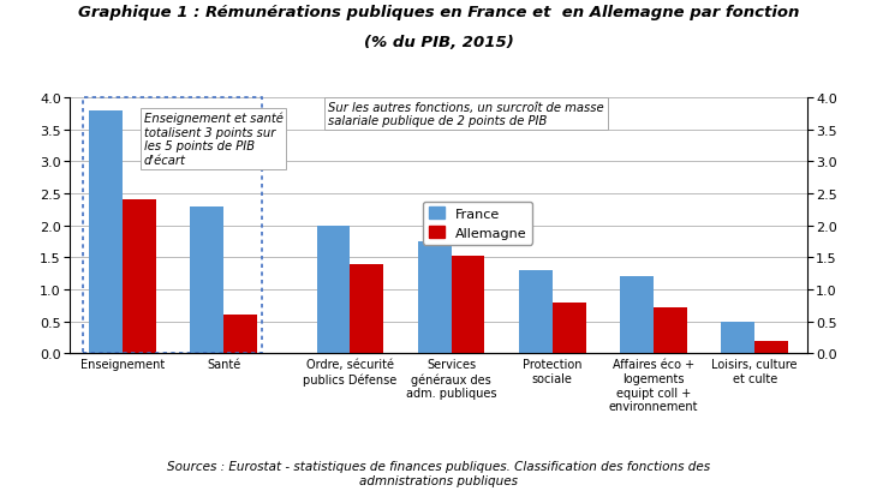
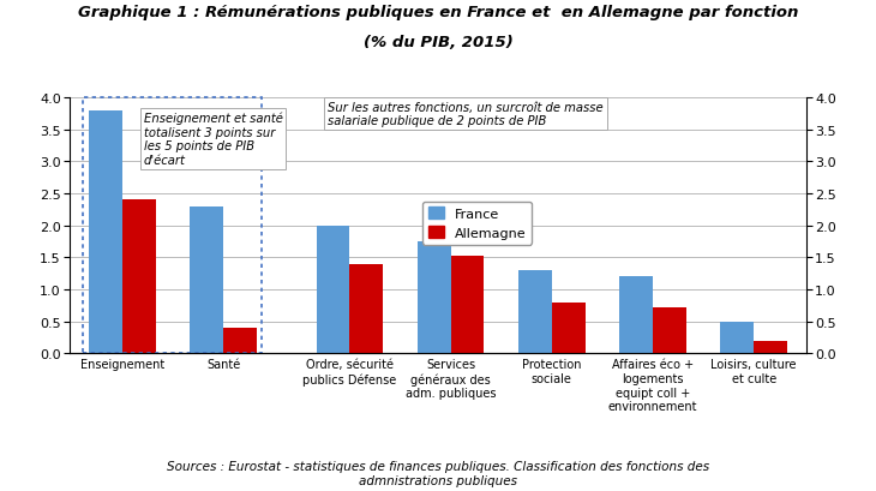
Allemagne/Santé: 0.60 -> 0.40
